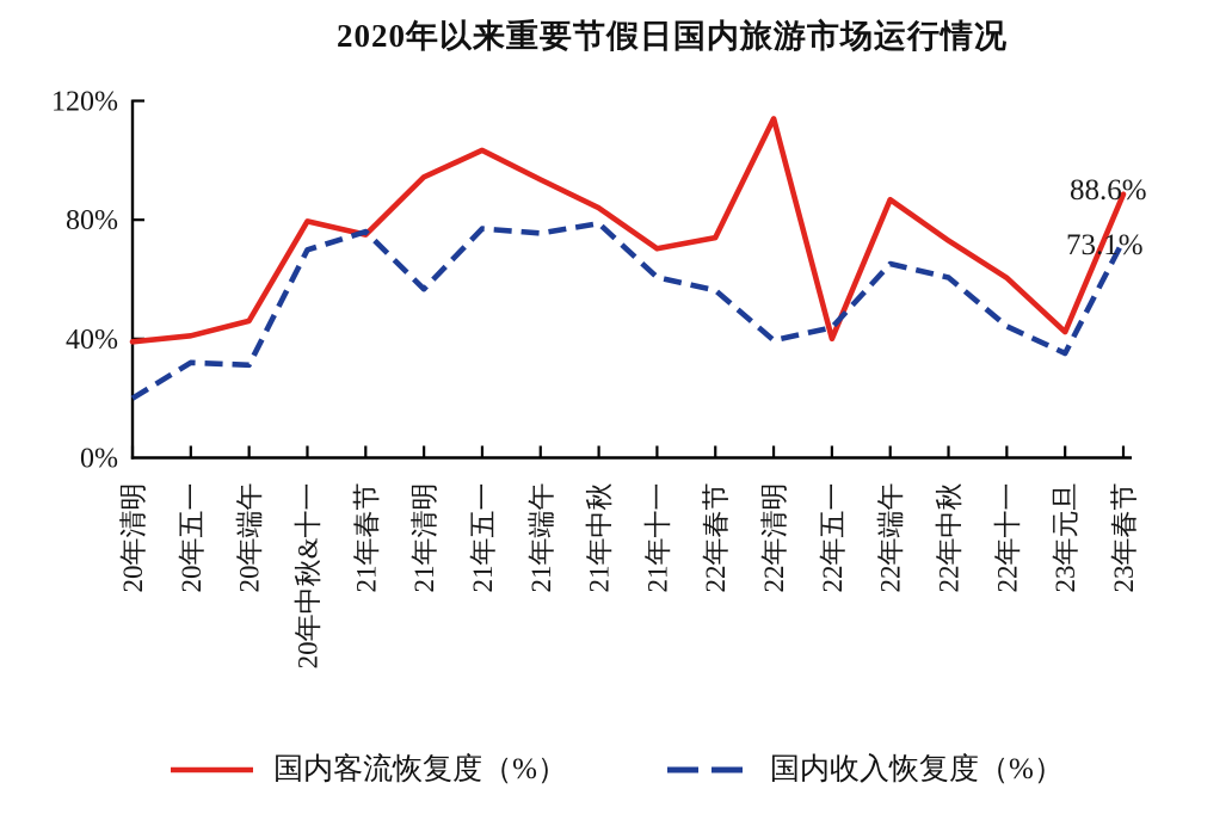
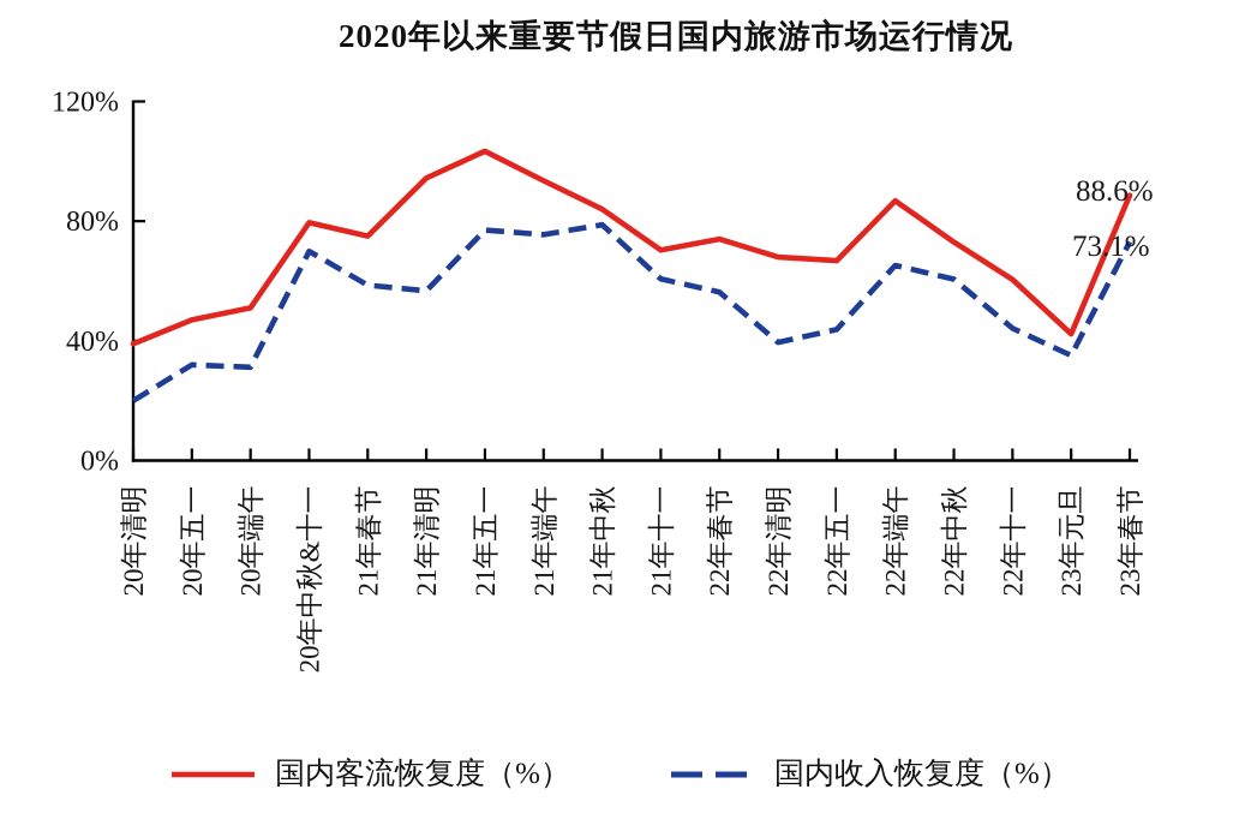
国内客流恢复度（%）/20年五一: 41% -> 47%
国内客流恢复度（%）/20年端午: 46% -> 51%
国内收入恢复度（%）/21年春节: 76% -> 59%
国内客流恢复度（%）/22年清明: 114% -> 68%
国内客流恢复度（%）/22年五一: 40% -> 67%
